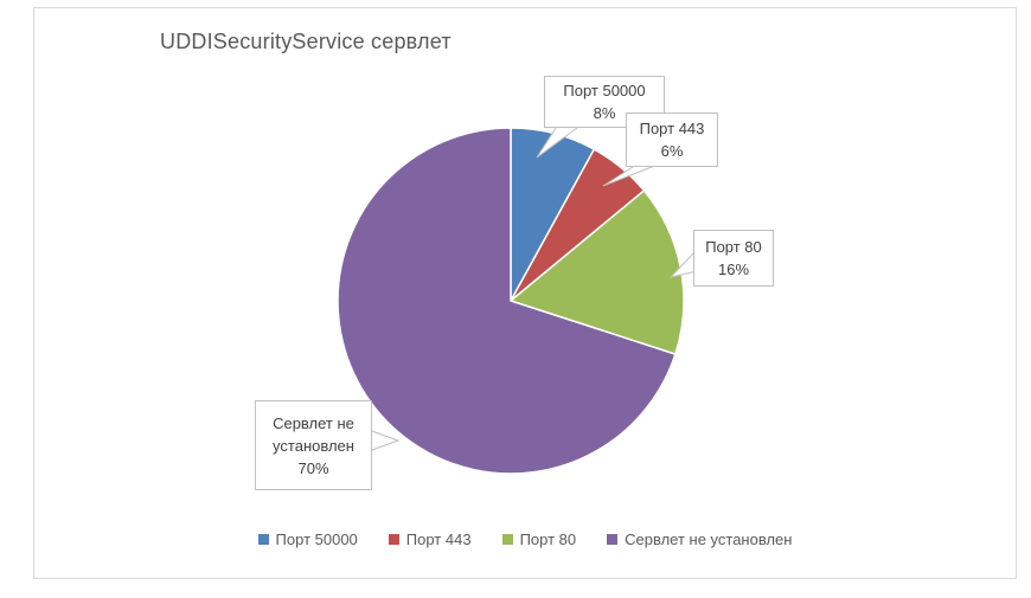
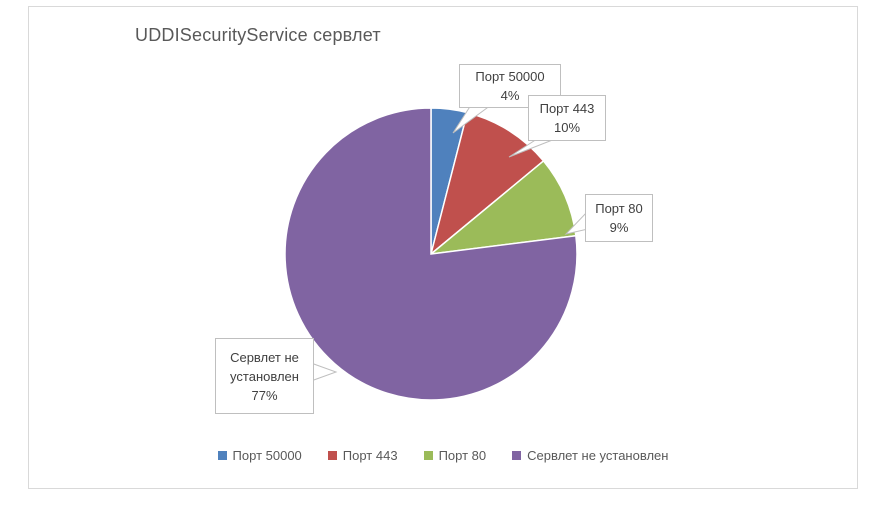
Порт 50000: 8% -> 4%
Порт 443: 6% -> 10%
Порт 80: 16% -> 9%
Сервлет не установлен: 70% -> 77%
